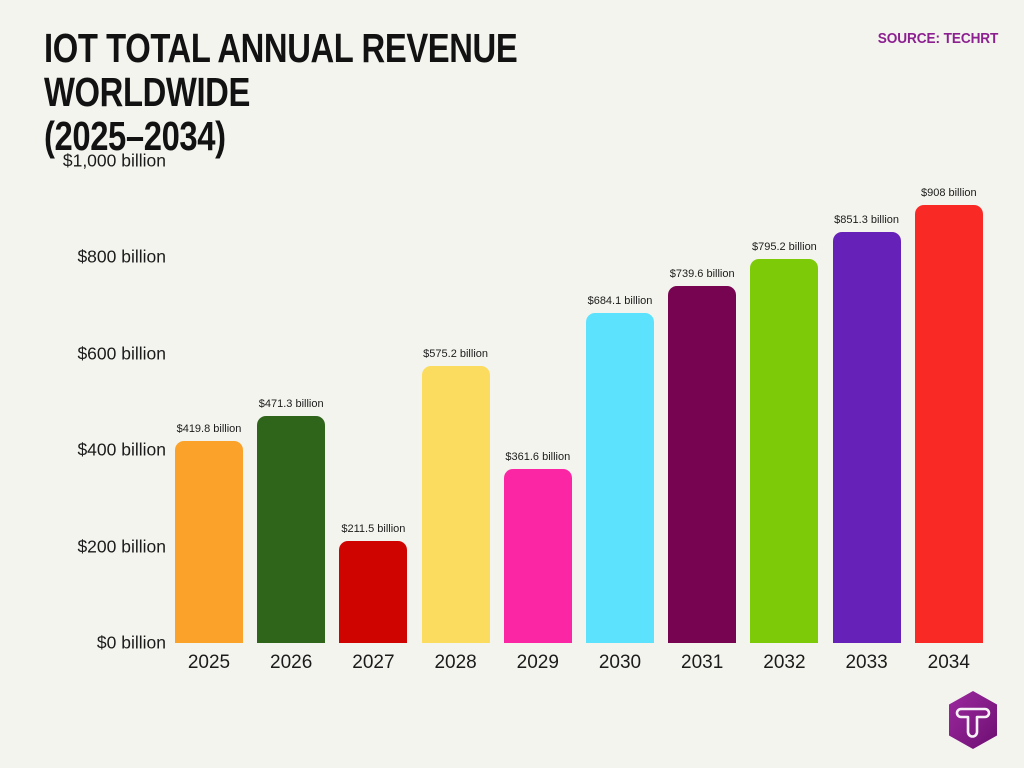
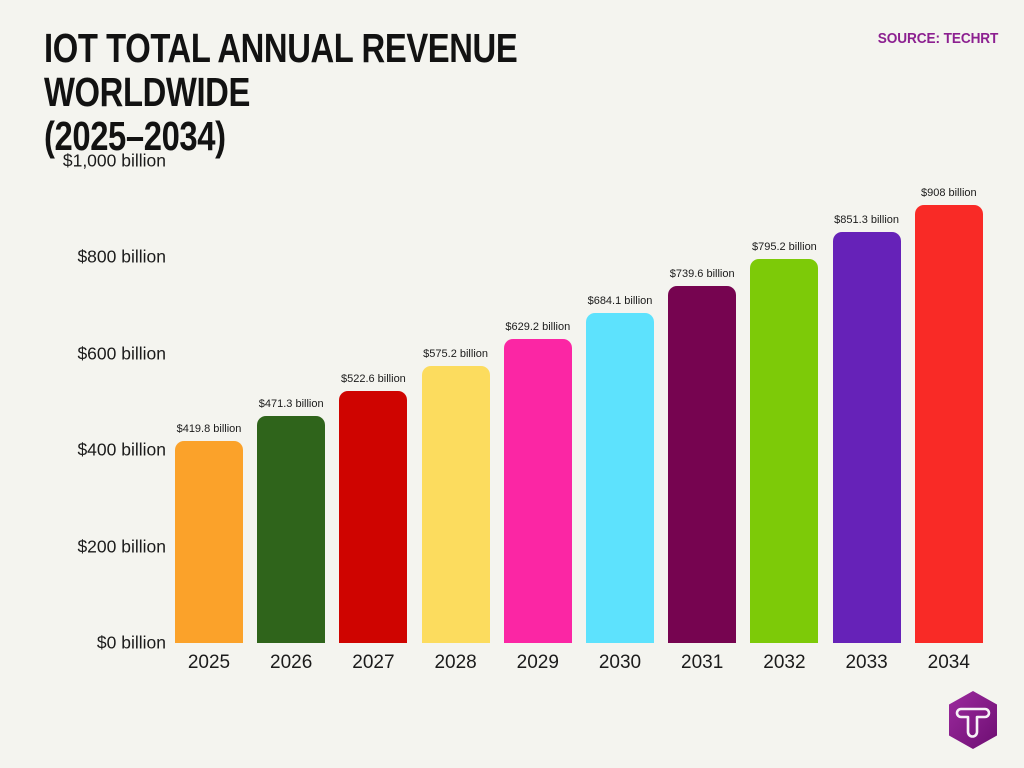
2027: $211.5 -> $522.6
2029: $361.6 -> $629.2
